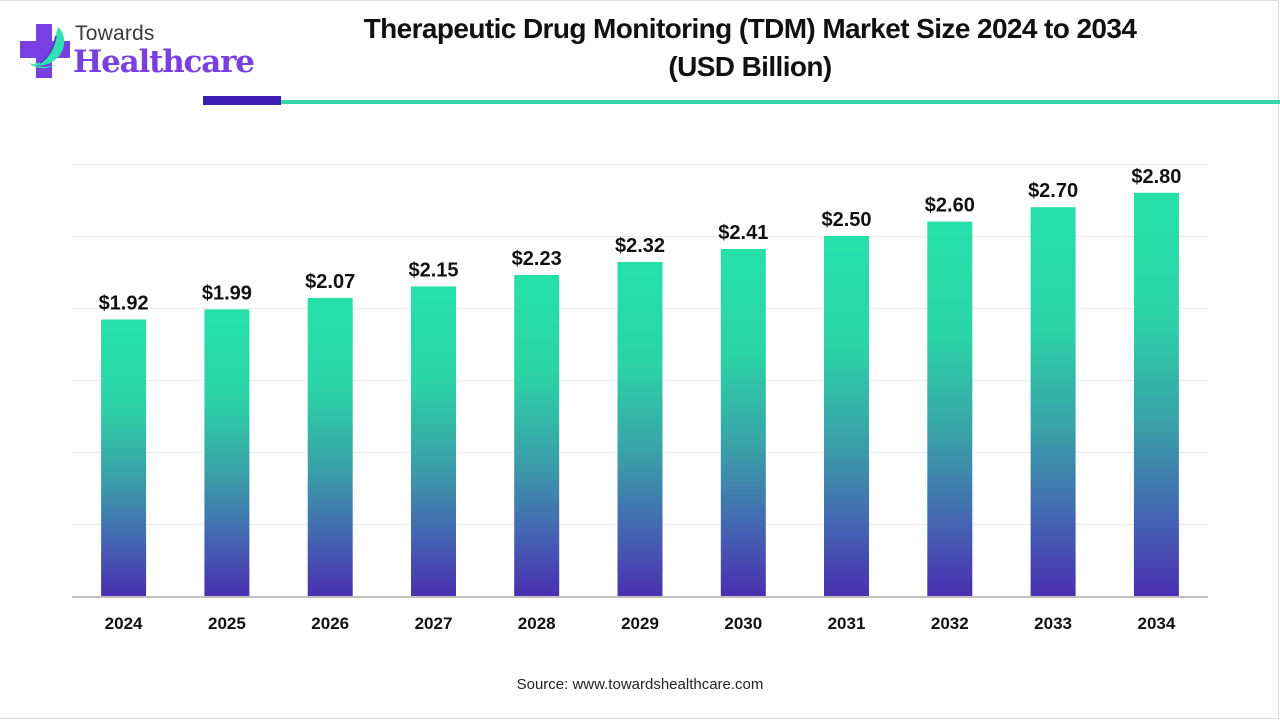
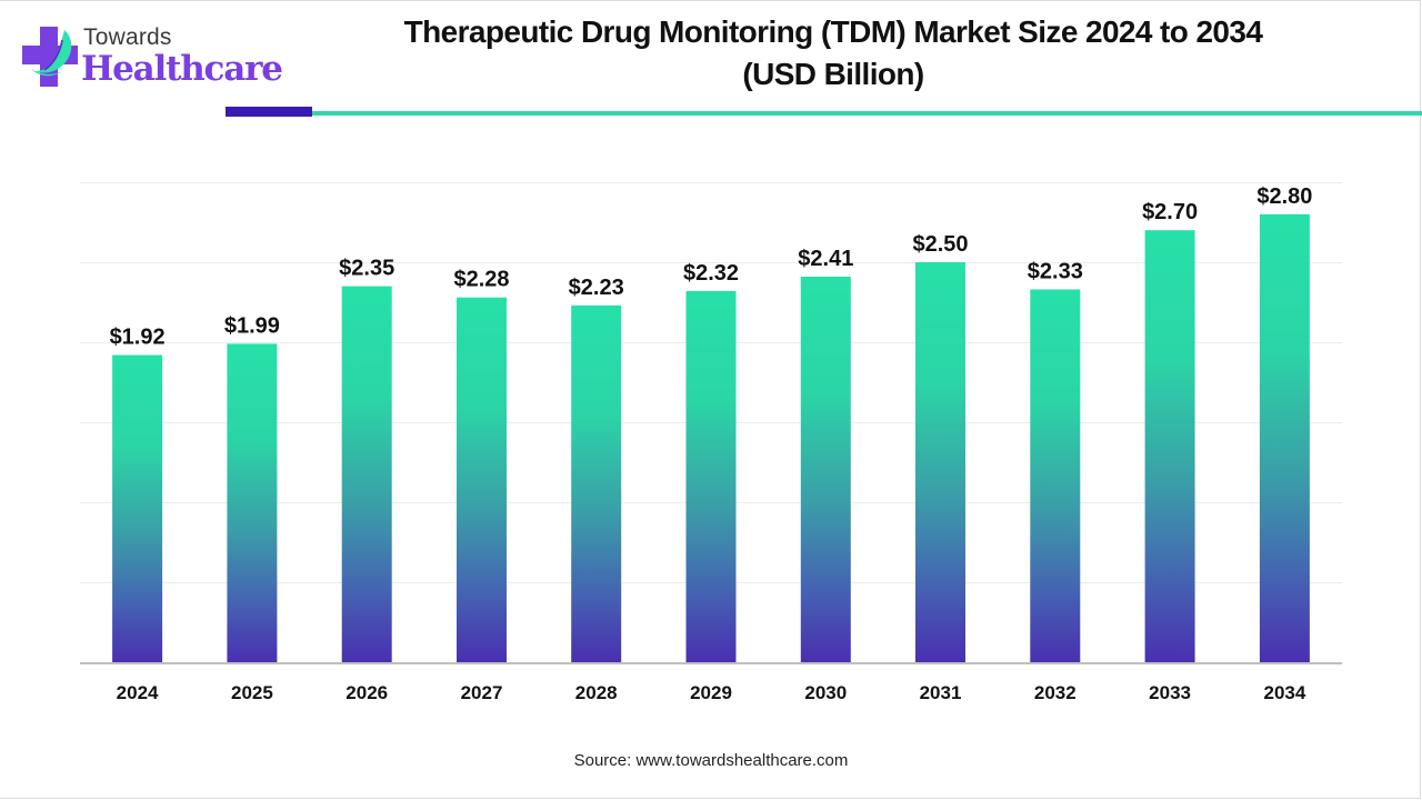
2026: $2.07 -> $2.35
2027: $2.15 -> $2.28
2032: $2.60 -> $2.33
